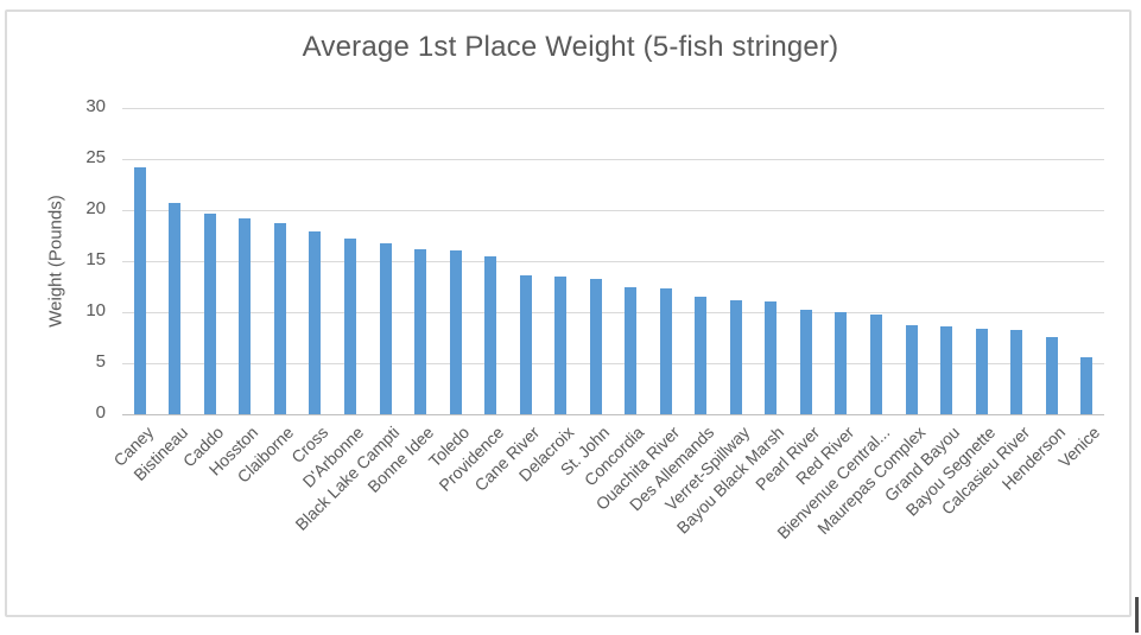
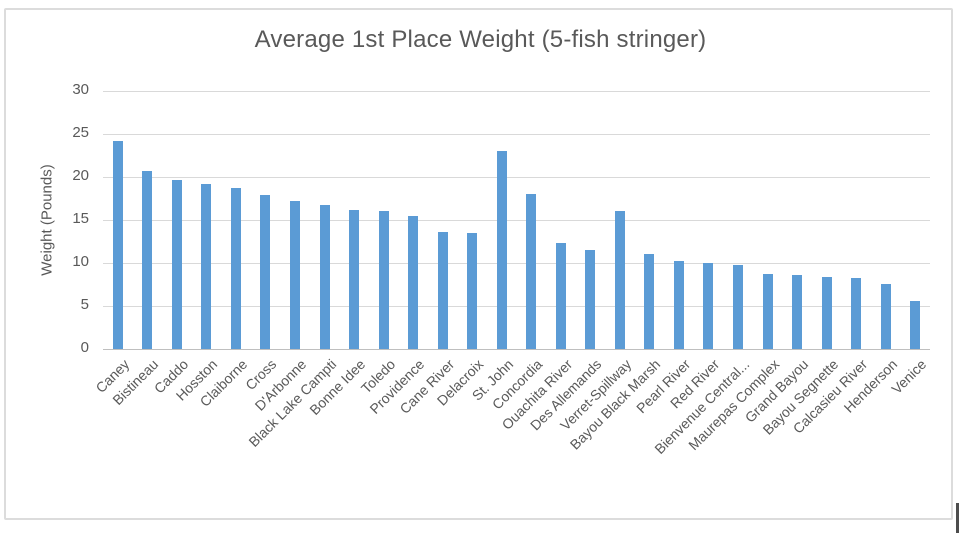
St. John: 13 -> 23
Concordia: 12 -> 18
Verret-Spillway: 11 -> 16
